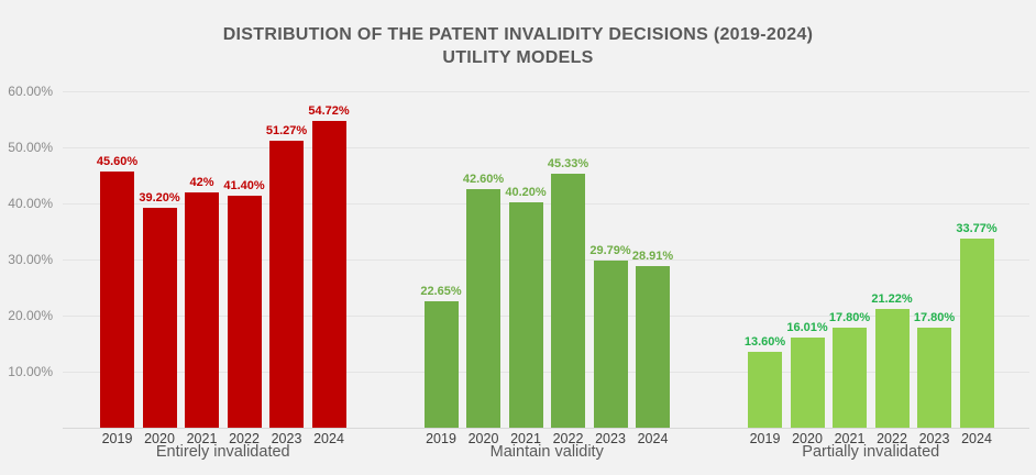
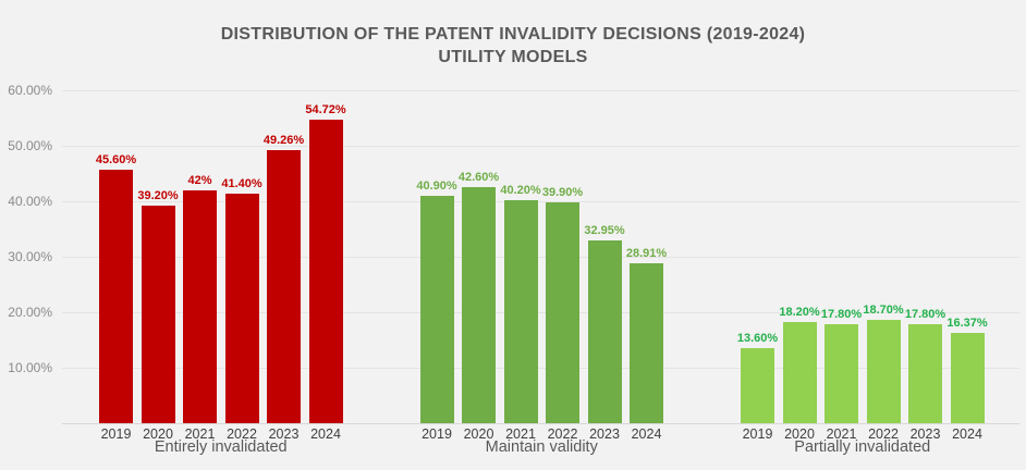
Maintain validity/2019: 22.65% -> 40.90%
Partially invalidated/2020: 16.01% -> 18.20%
Maintain validity/2022: 45.33% -> 39.90%
Partially invalidated/2022: 21.22% -> 18.70%
Entirely invalidated/2023: 51.27% -> 49.26%
Maintain validity/2023: 29.79% -> 32.95%
Partially invalidated/2024: 33.77% -> 16.37%
